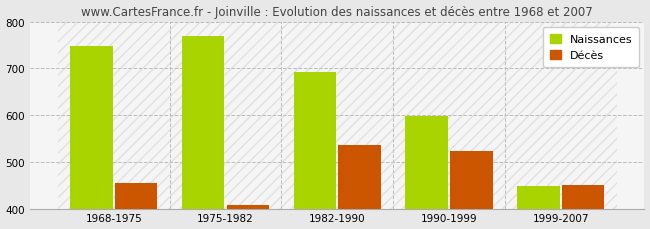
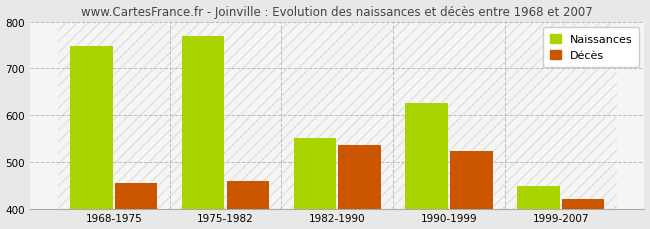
Décès/1975-1982: 407 -> 460
Naissances/1982-1990: 692 -> 550
Naissances/1990-1999: 599 -> 625
Décès/1999-2007: 450 -> 420
